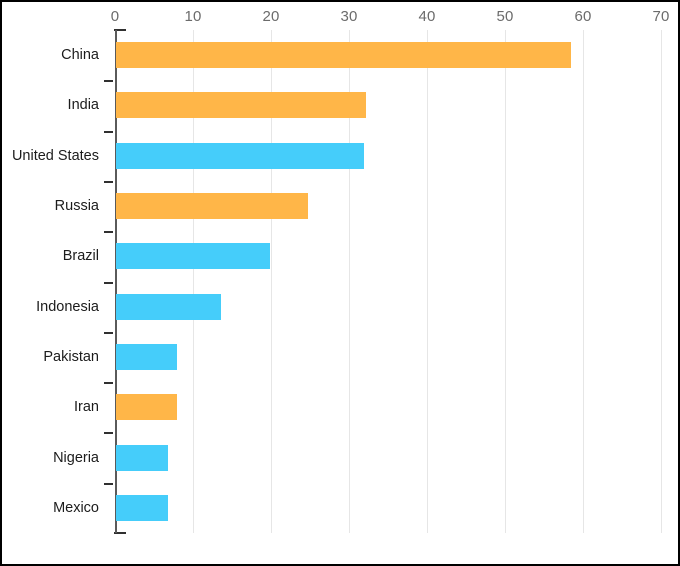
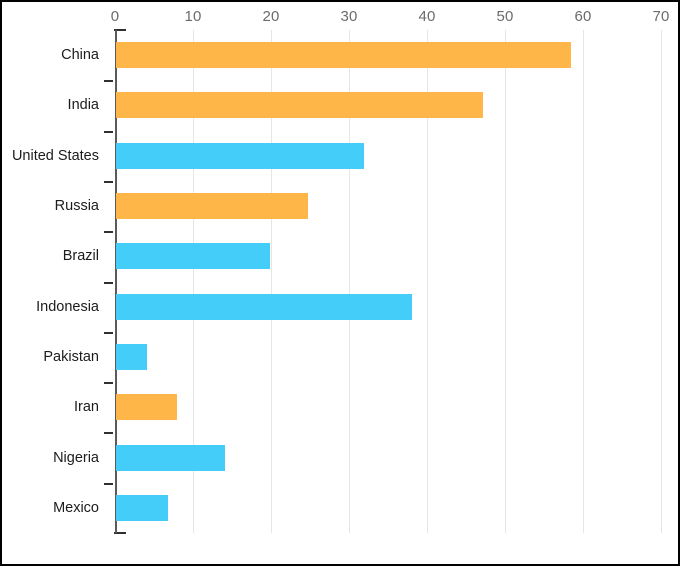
India: 32 -> 47
Indonesia: 14 -> 38
Pakistan: 8 -> 4
Nigeria: 7 -> 14
